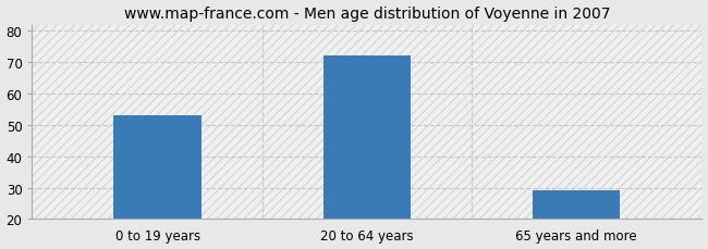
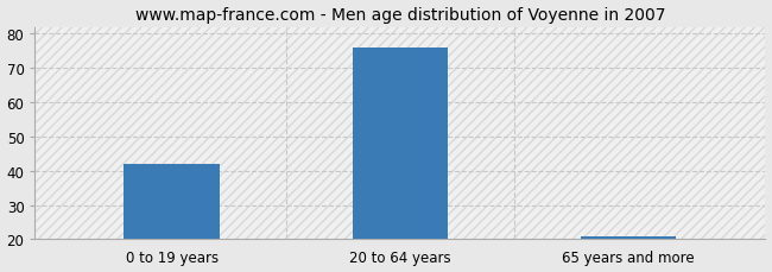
0 to 19 years: 53 -> 42
20 to 64 years: 72 -> 76
65 years and more: 29 -> 21
